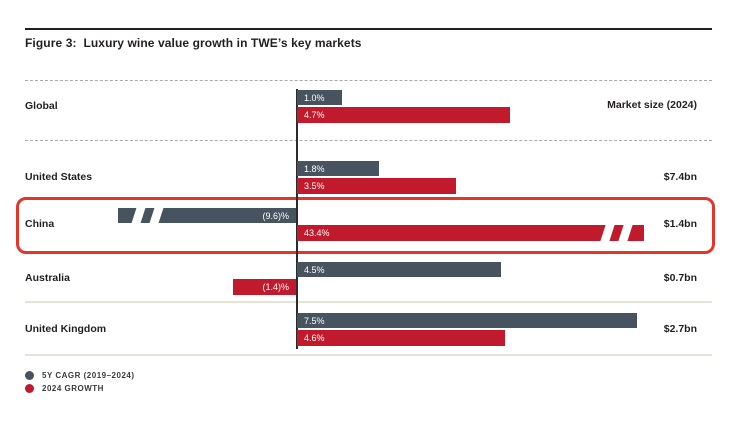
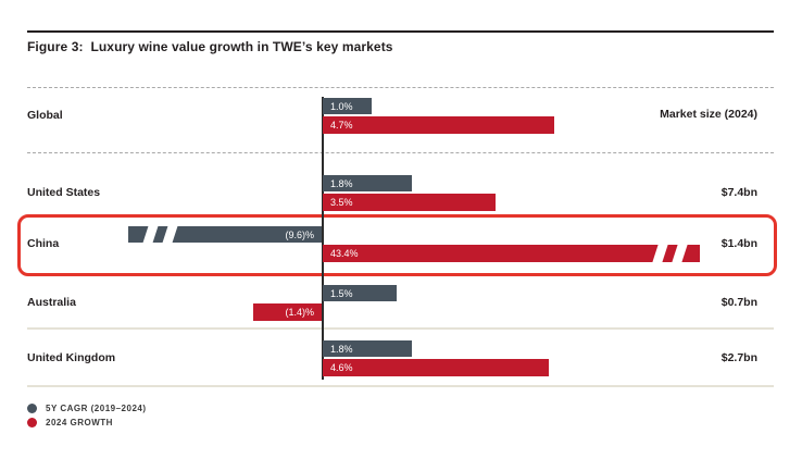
5Y CAGR (2019–2024)/Australia: 4.5% -> 1.5%
5Y CAGR (2019–2024)/United Kingdom: 7.5% -> 1.8%
